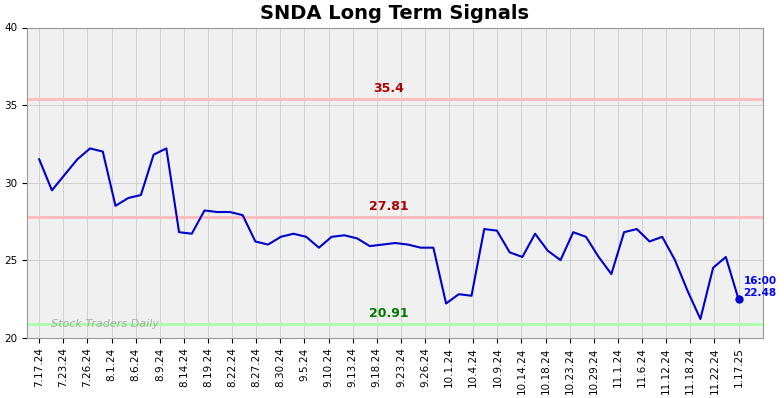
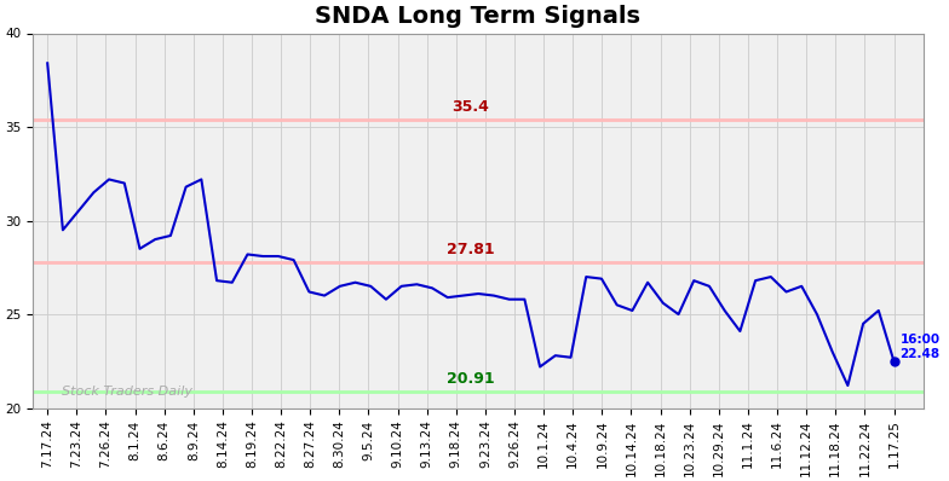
7.17.24: 31.5 -> 38.4
